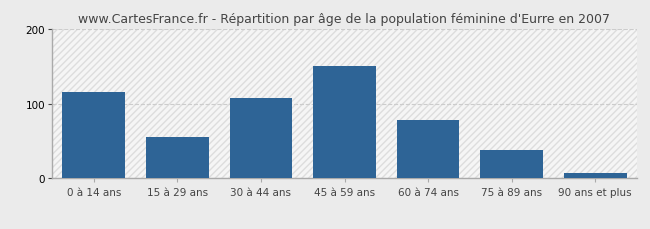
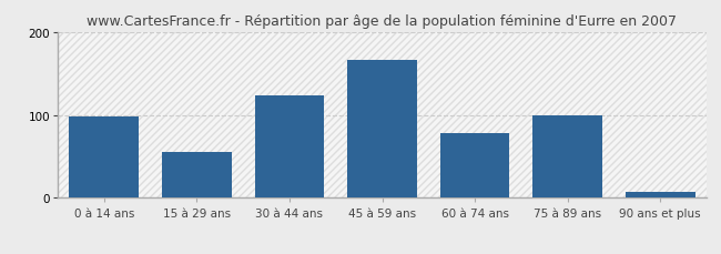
0 à 14 ans: 115 -> 98
30 à 44 ans: 108 -> 124
45 à 59 ans: 150 -> 166
75 à 89 ans: 38 -> 100
